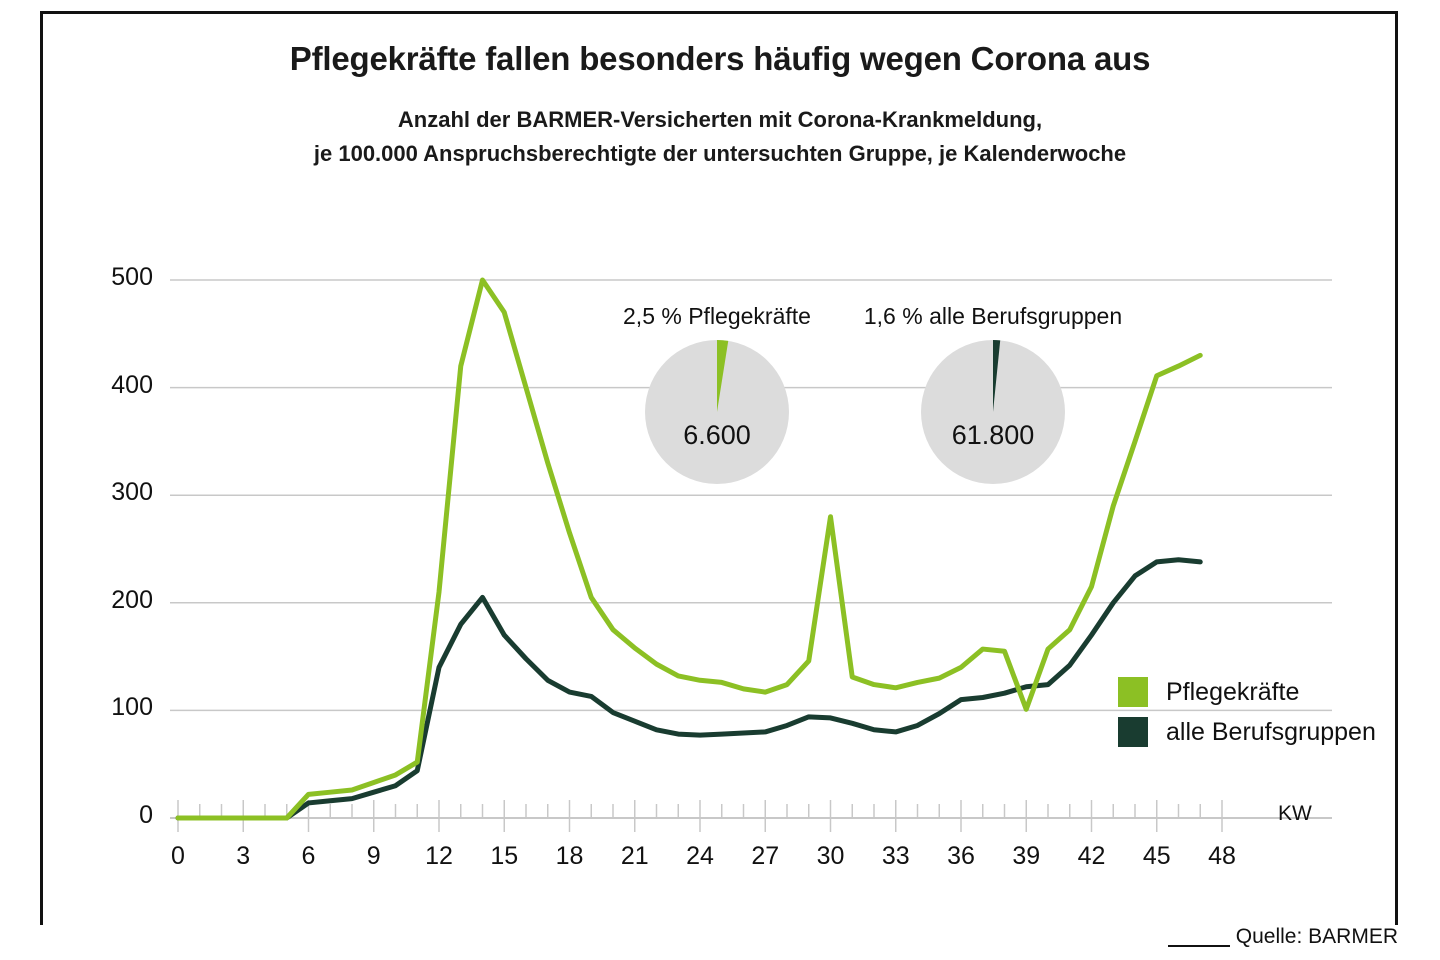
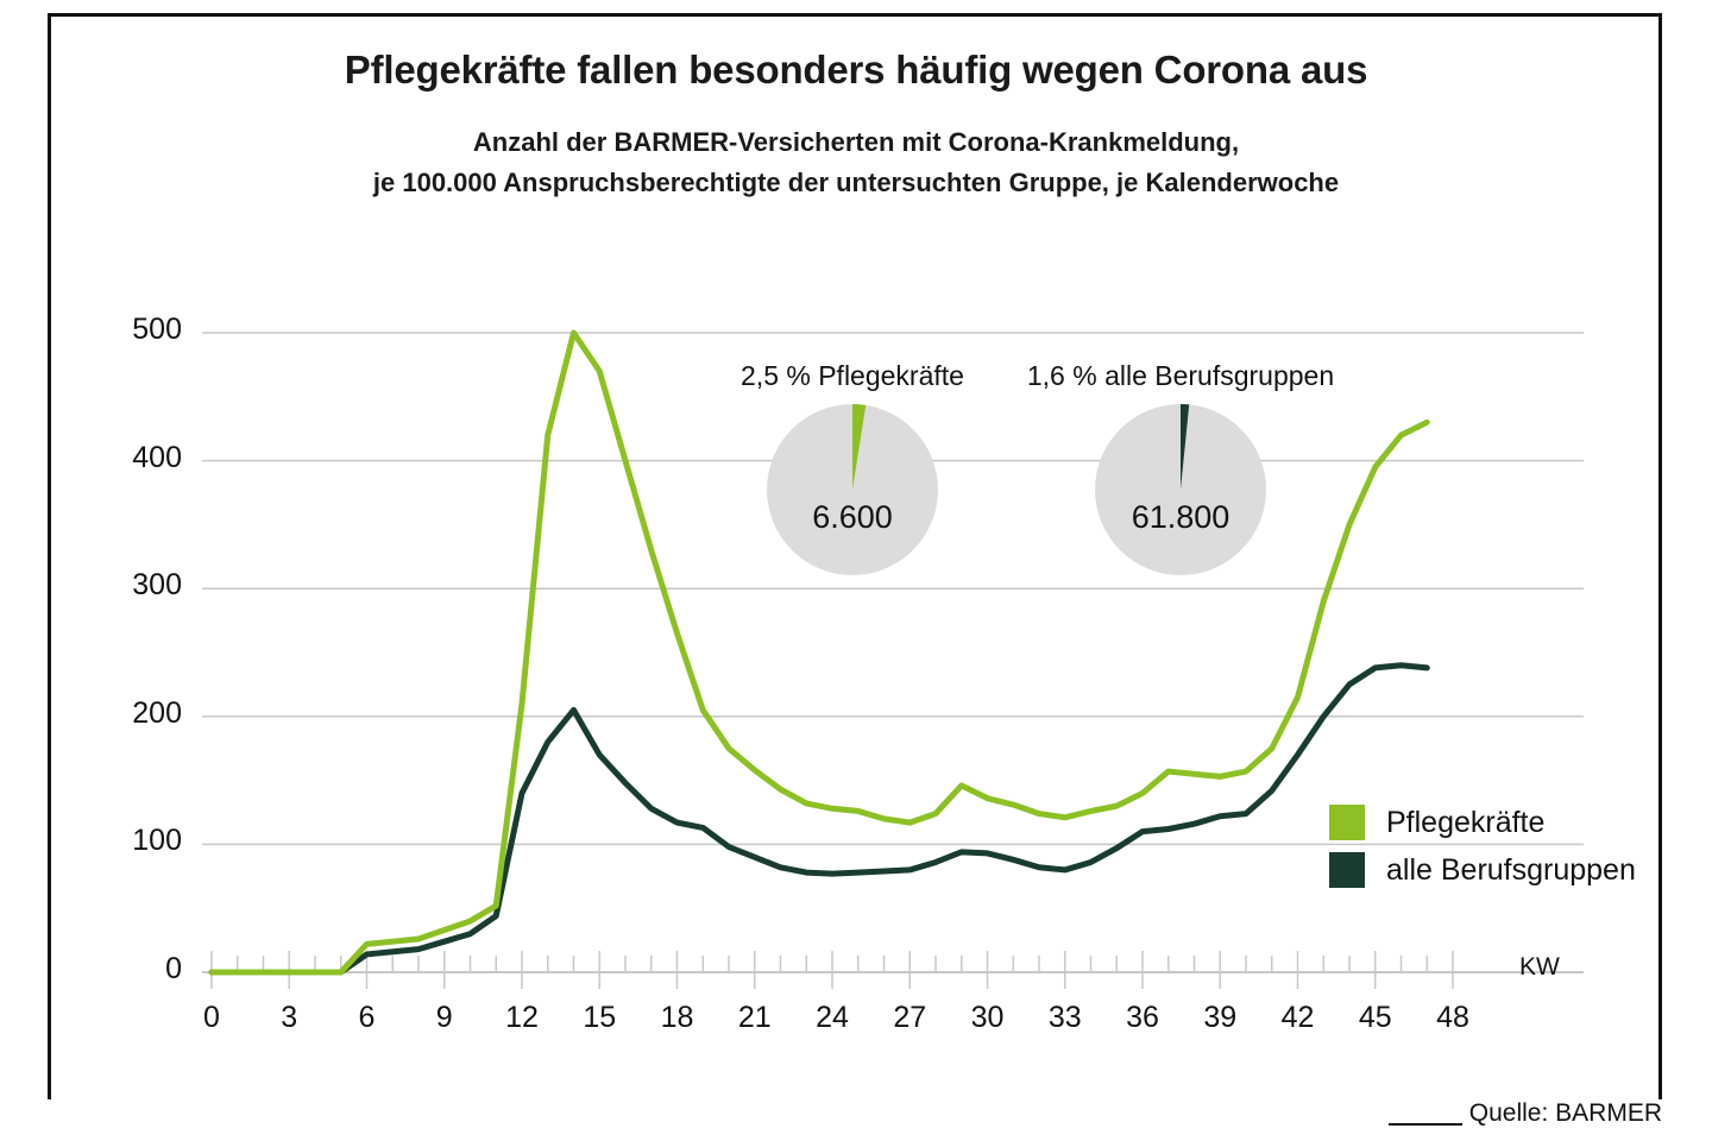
Pflegekräfte/30: 280 -> 136
Pflegekräfte/39: 101 -> 153
Pflegekräfte/45: 411 -> 395
